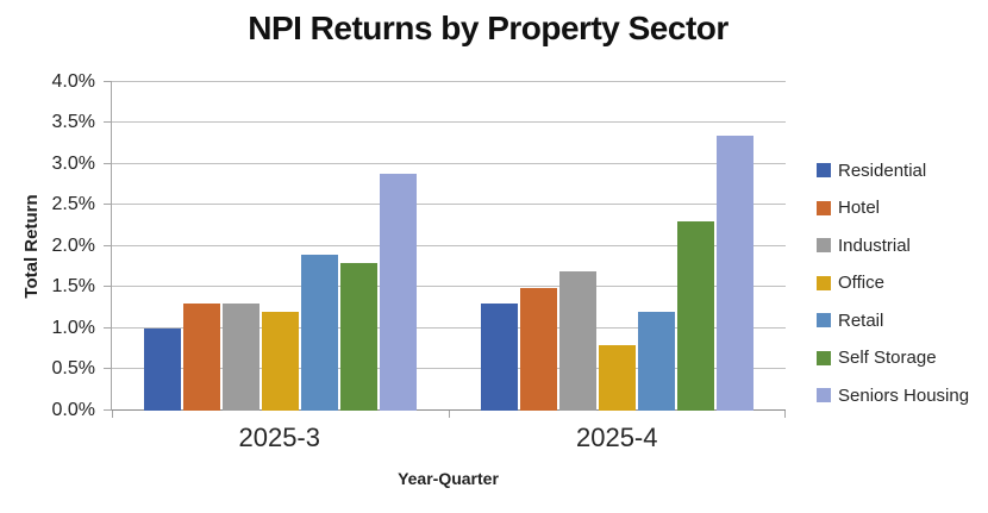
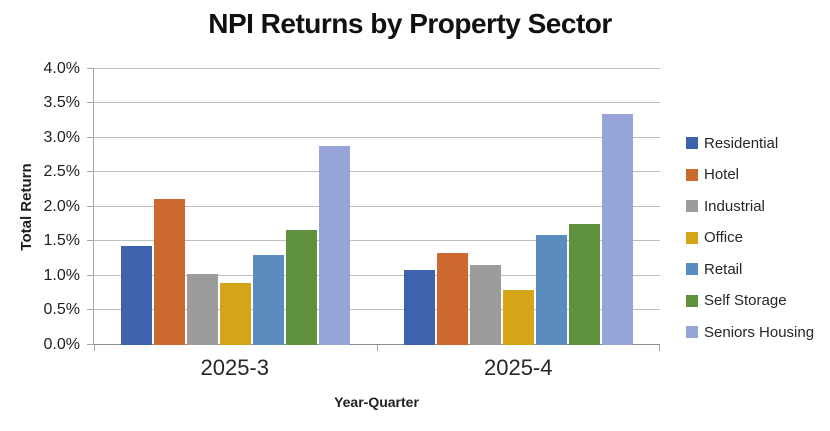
Residential/2025-3: 1.0% -> 1.4%
Hotel/2025-3: 1.3% -> 2.1%
Industrial/2025-3: 1.3% -> 1.0%
Office/2025-3: 1.2% -> 0.9%
Retail/2025-3: 1.9% -> 1.3%
Self Storage/2025-3: 1.8% -> 1.7%
Residential/2025-4: 1.3% -> 1.1%
Hotel/2025-4: 1.5% -> 1.3%
Industrial/2025-4: 1.7% -> 1.2%
Retail/2025-4: 1.2% -> 1.6%
Self Storage/2025-4: 2.3% -> 1.8%
